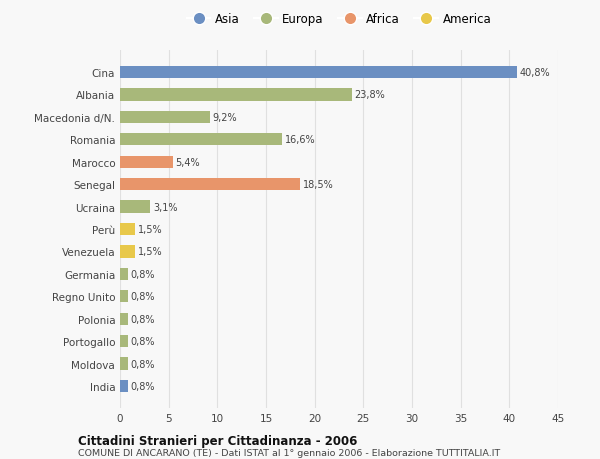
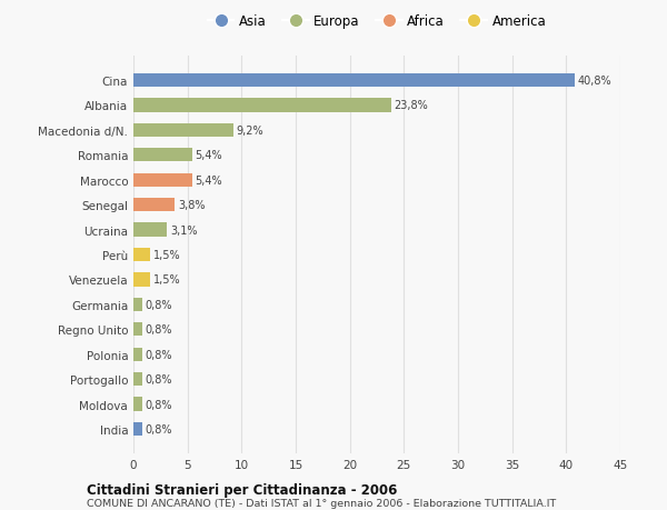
Romania: 16,6% -> 5,4%
Senegal: 18,5% -> 3,8%
